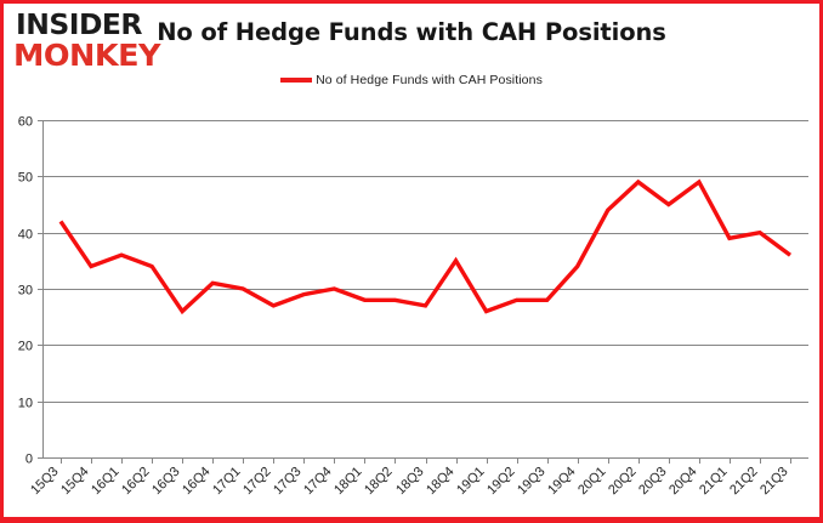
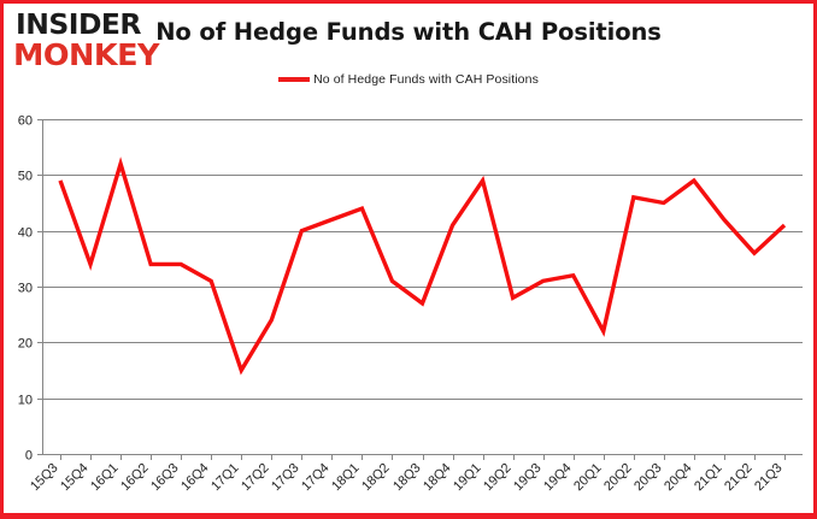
15Q3: 42 -> 49
16Q1: 36 -> 52
16Q3: 26 -> 34
17Q1: 30 -> 15
17Q2: 27 -> 24
17Q3: 29 -> 40
17Q4: 30 -> 42
18Q1: 28 -> 44
18Q2: 28 -> 31
18Q4: 35 -> 41
19Q1: 26 -> 49
19Q3: 28 -> 31
19Q4: 34 -> 32
20Q1: 44 -> 22
20Q2: 49 -> 46
21Q1: 39 -> 42
21Q2: 40 -> 36
21Q3: 36 -> 41
